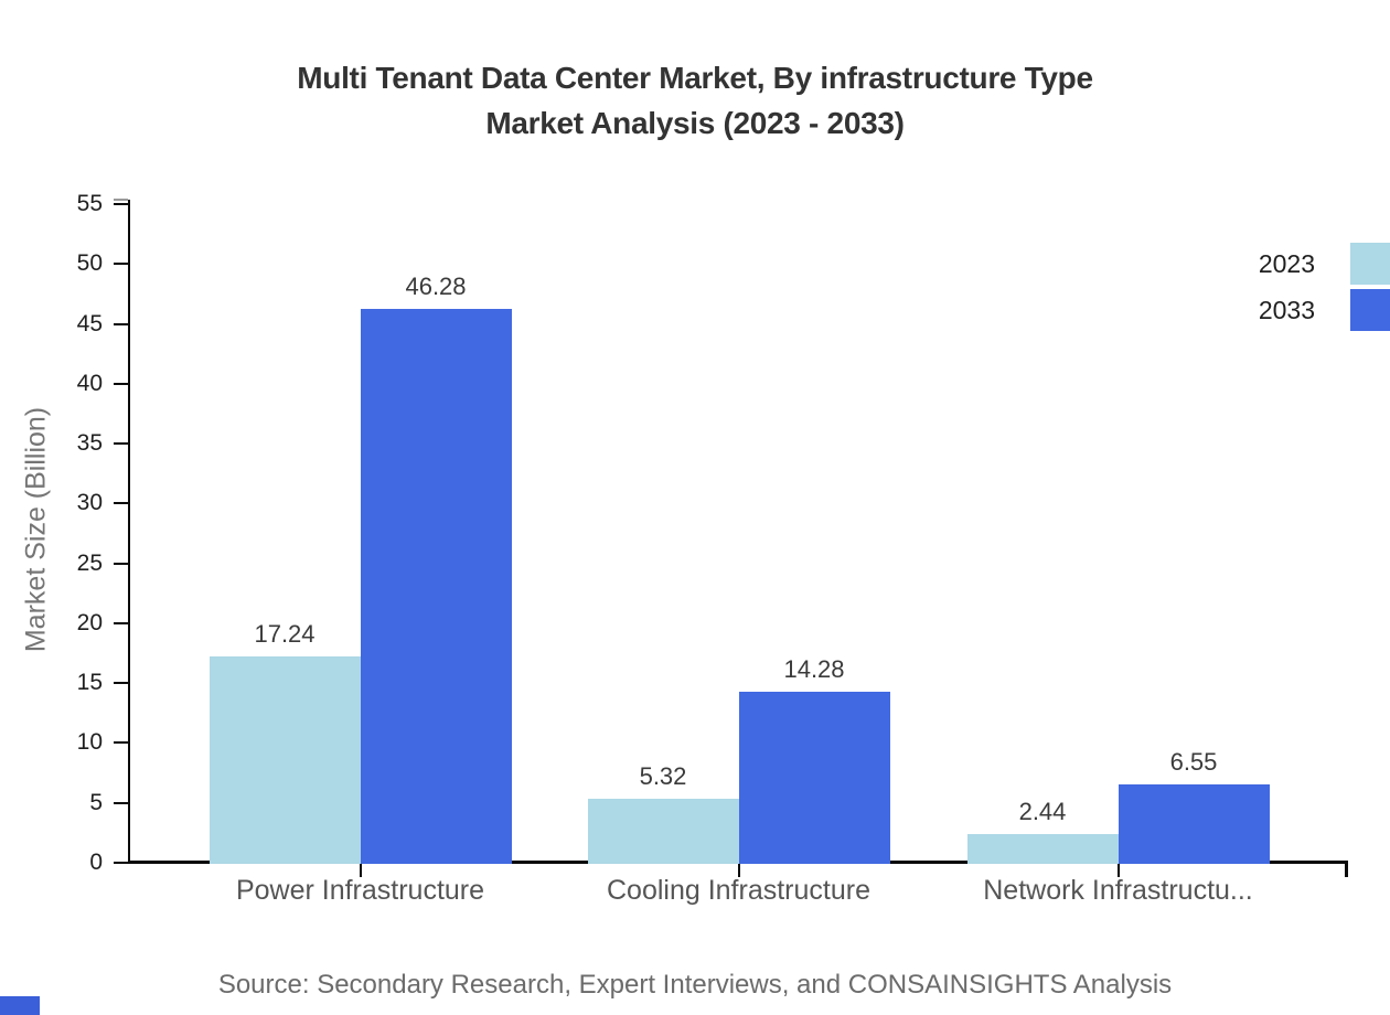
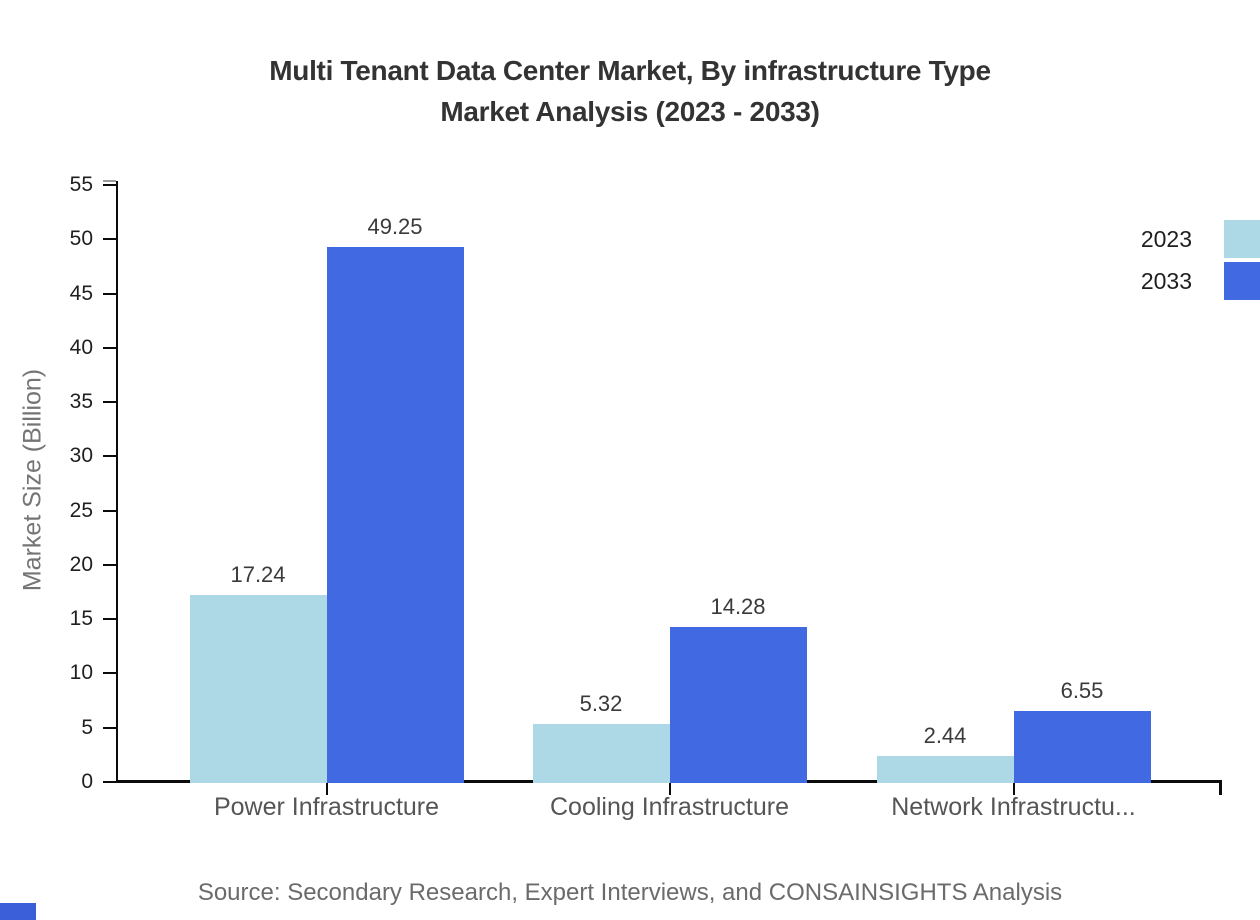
2033/Power Infrastructure: 46.28 -> 49.25
